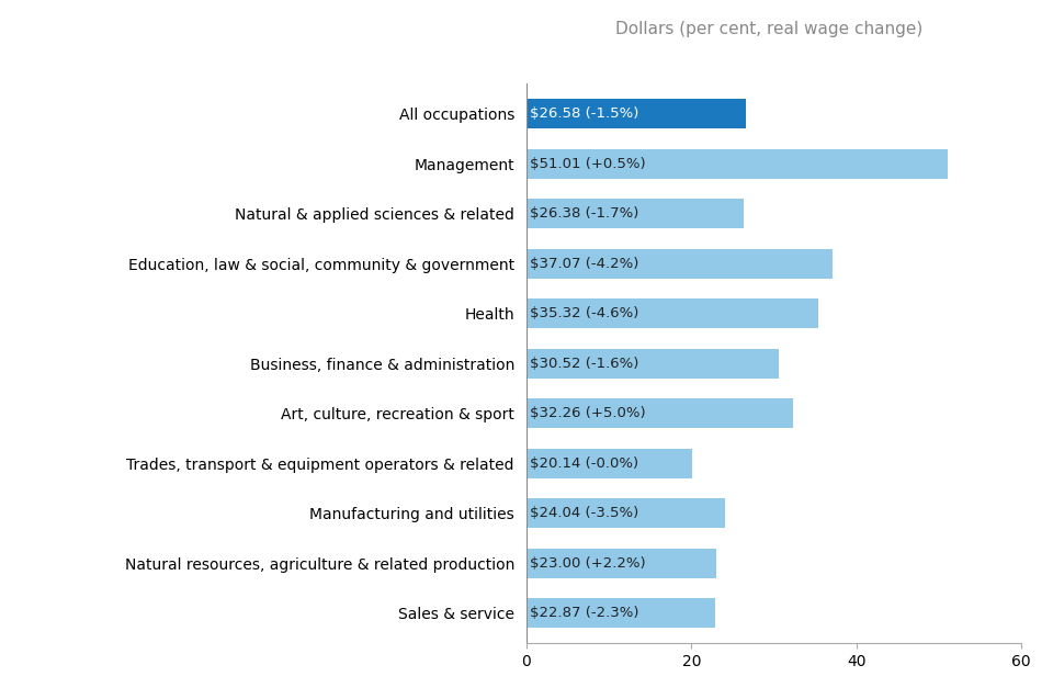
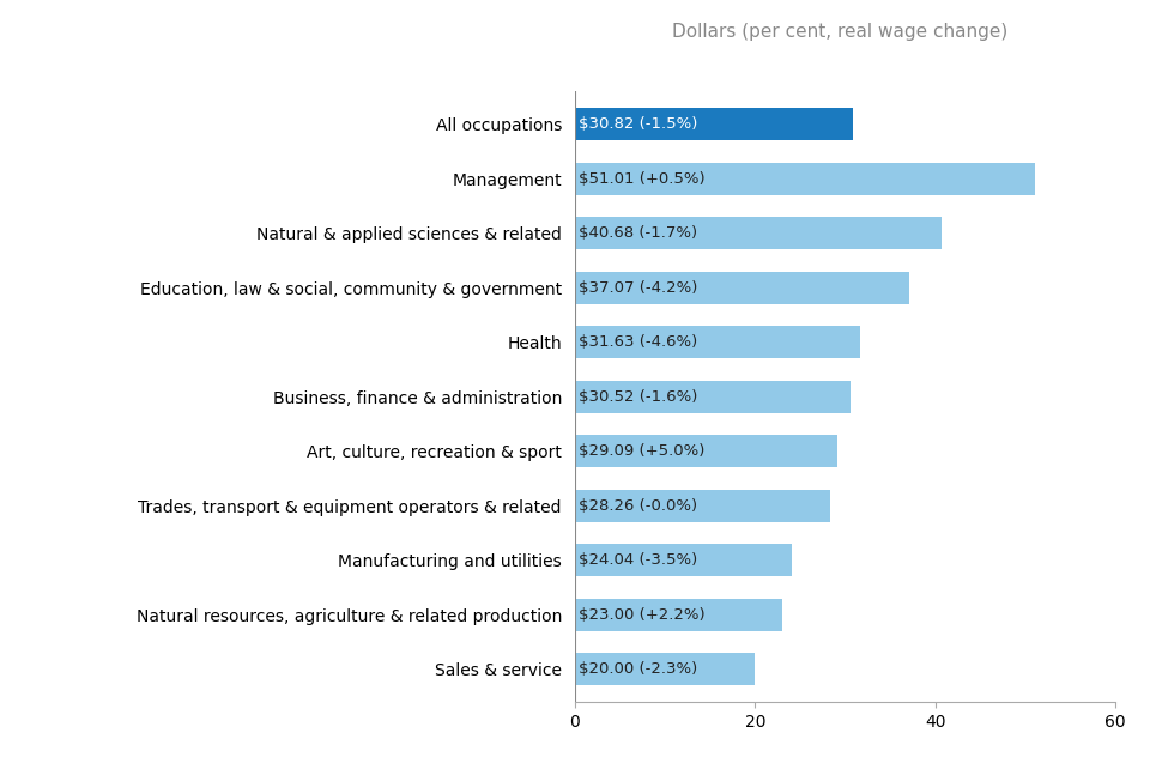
All occupations: $26.58 -> $30.82
Natural & applied sciences & related: $26.38 -> $40.68
Health: $35.32 -> $31.63
Art, culture, recreation & sport: $32.26 -> $29.09
Trades, transport & equipment operators & related: $20.14 -> $28.26
Sales & service: $22.87 -> $20.00
